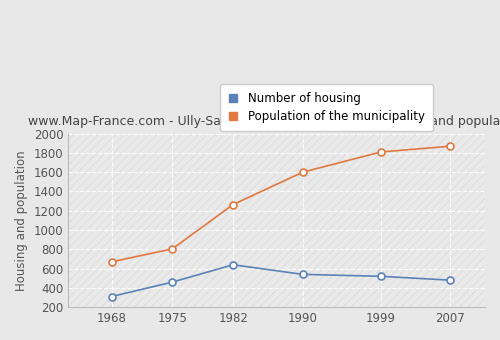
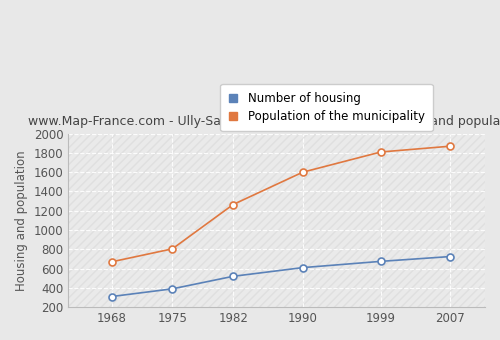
Number of housing/1975: 460 -> 390
Number of housing/1982: 640 -> 520
Number of housing/1990: 540 -> 610
Number of housing/1999: 520 -> 680
Number of housing/2007: 480 -> 720
